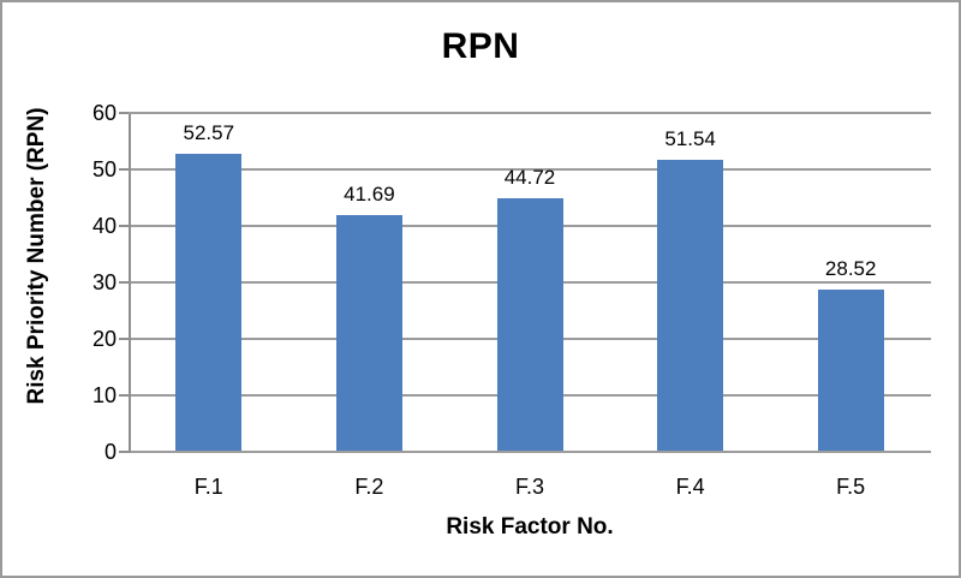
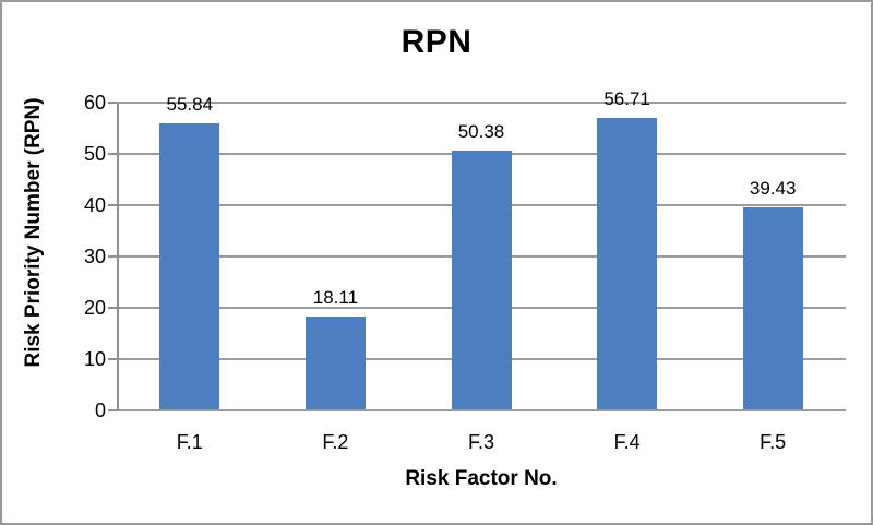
F.1: 52.57 -> 55.84
F.2: 41.69 -> 18.11
F.3: 44.72 -> 50.38
F.4: 51.54 -> 56.71
F.5: 28.52 -> 39.43
